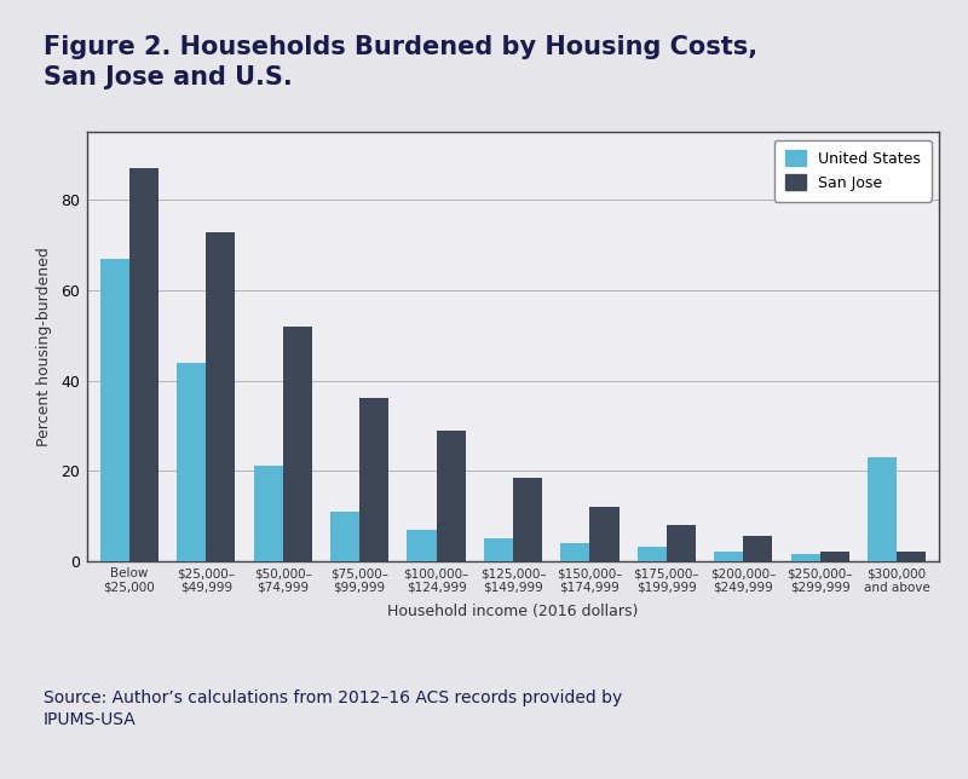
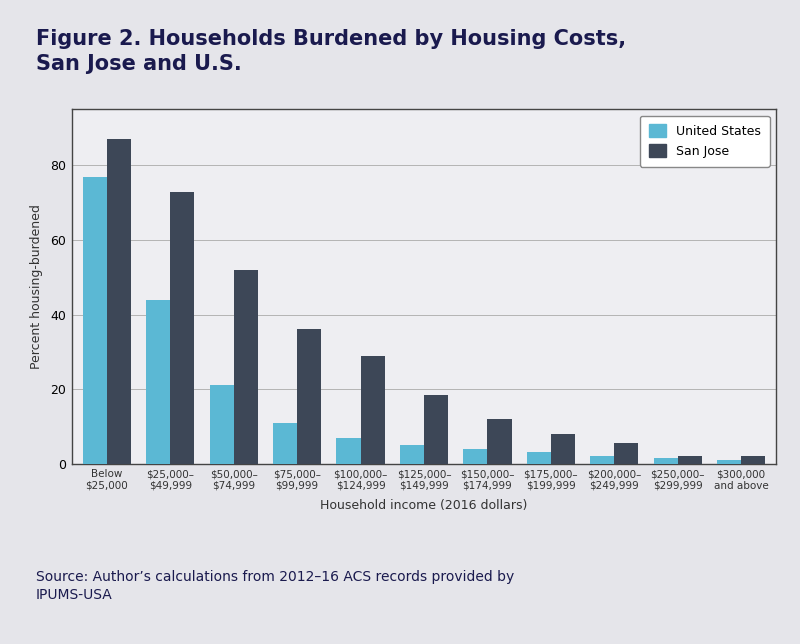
United States/Below $25,000: 67.0 -> 77.0
United States/$300,000 and above: 23.0 -> 1.0
